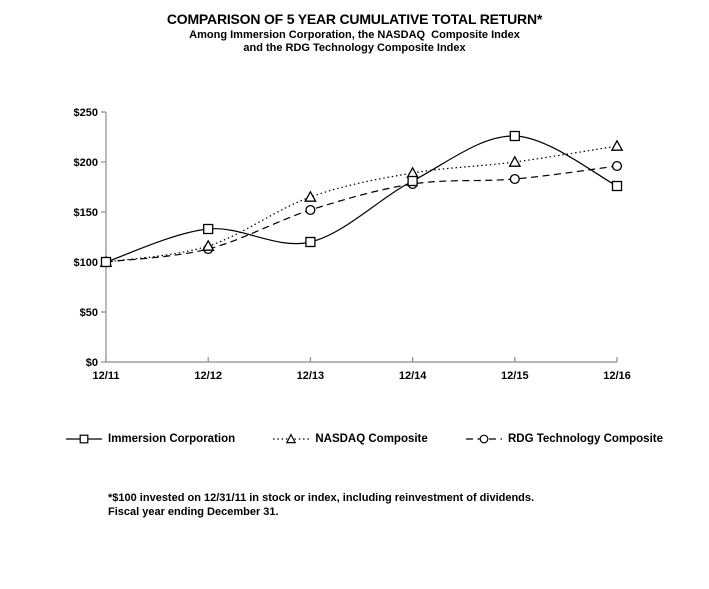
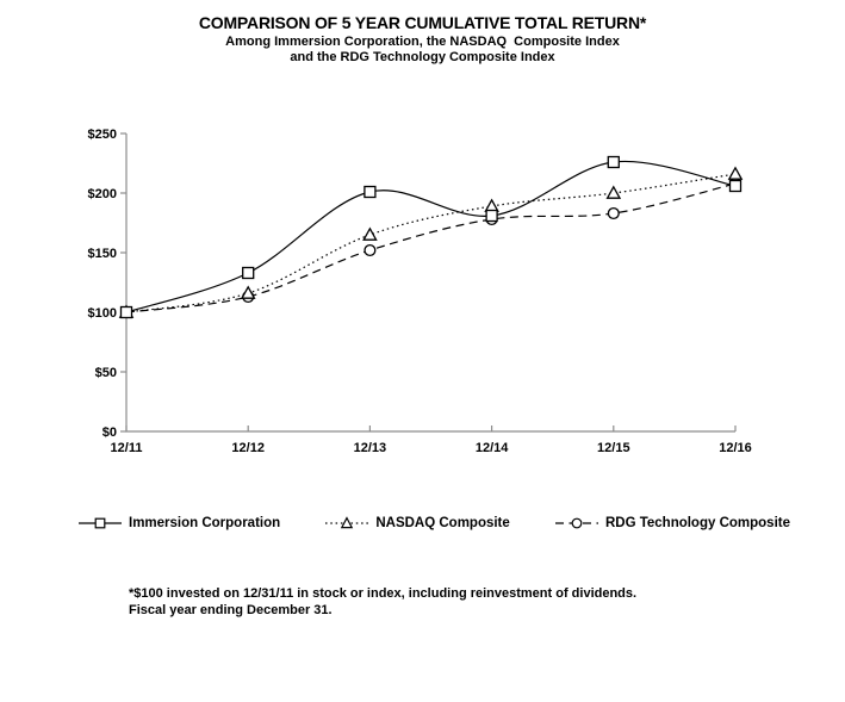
Immersion Corporation/12/13: $120 -> $201
Immersion Corporation/12/16: $176 -> $206
RDG Technology Composite/12/16: $196 -> $208
